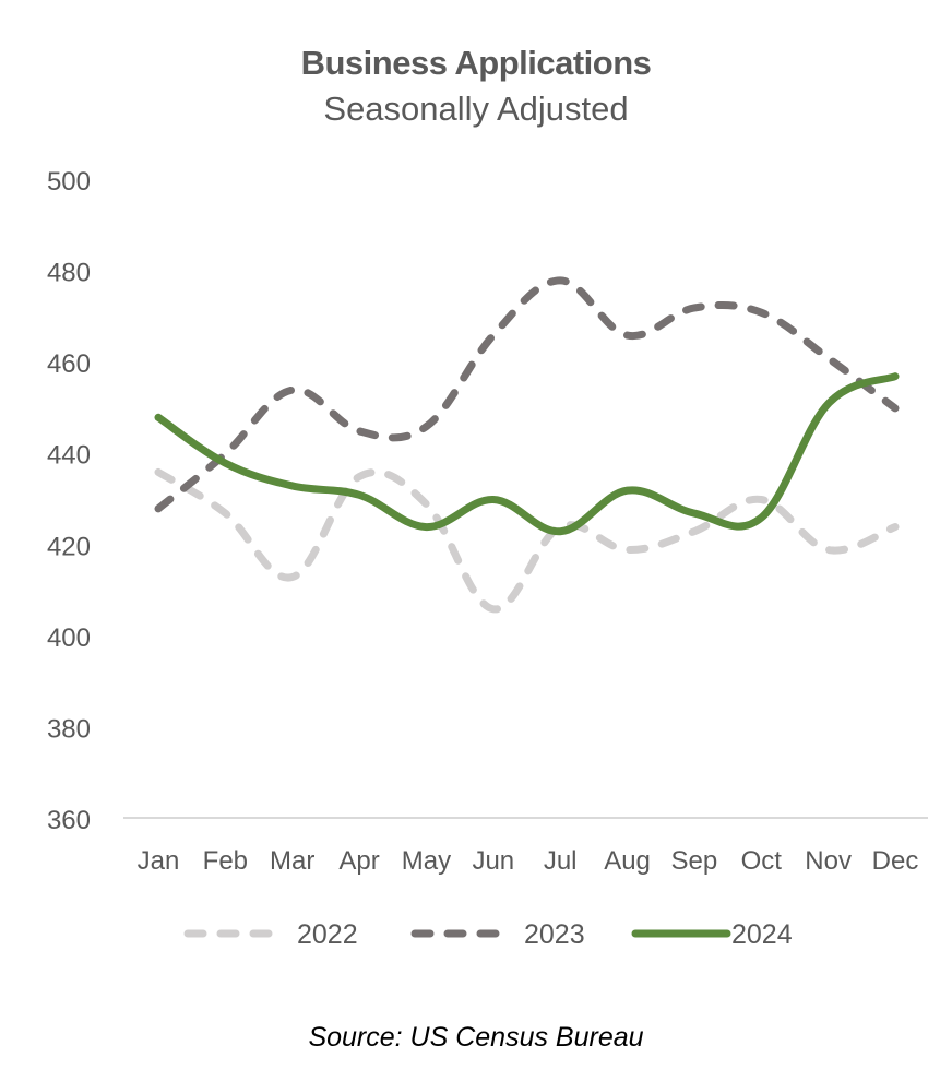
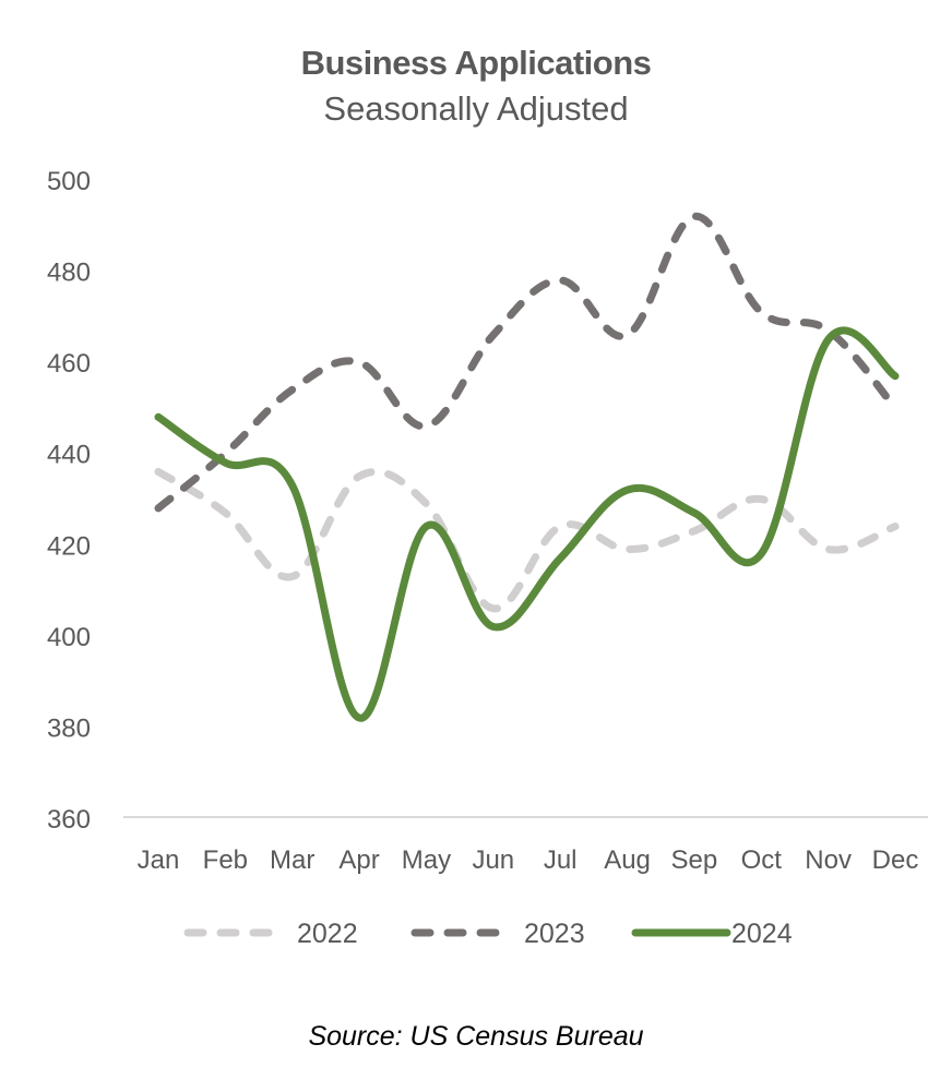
2023/Apr: 445 -> 460
2024/Apr: 431 -> 382
2024/Jun: 430 -> 402
2024/Jul: 423 -> 417
2023/Sep: 472 -> 492
2024/Oct: 426 -> 418
2023/Nov: 461 -> 467
2024/Nov: 451 -> 465
